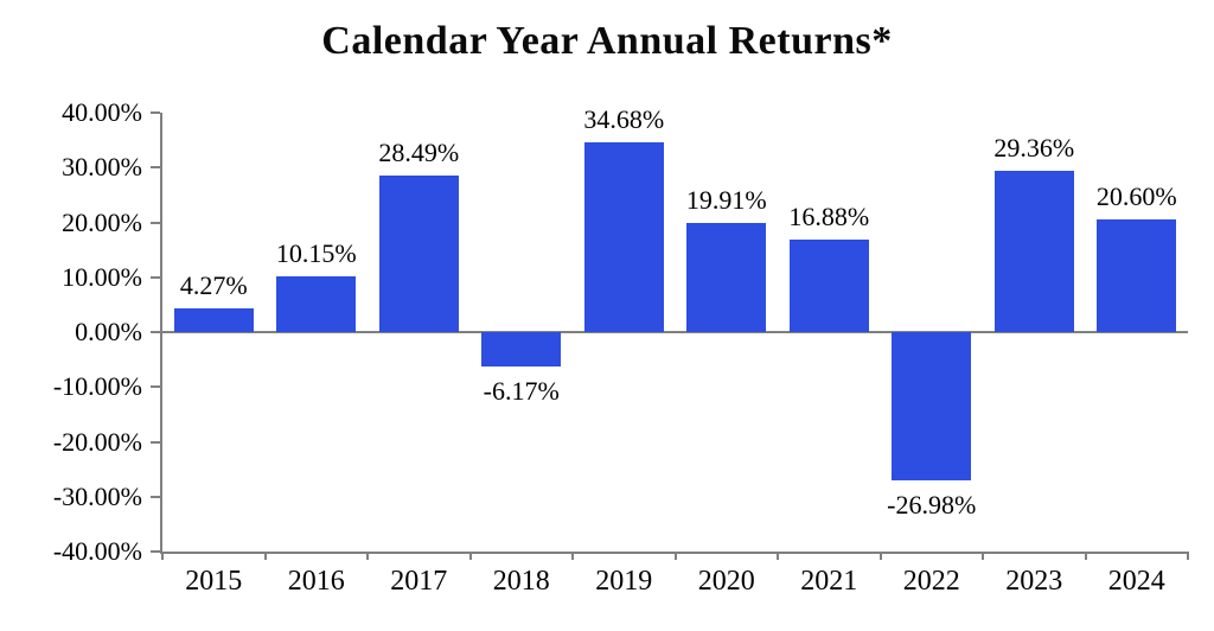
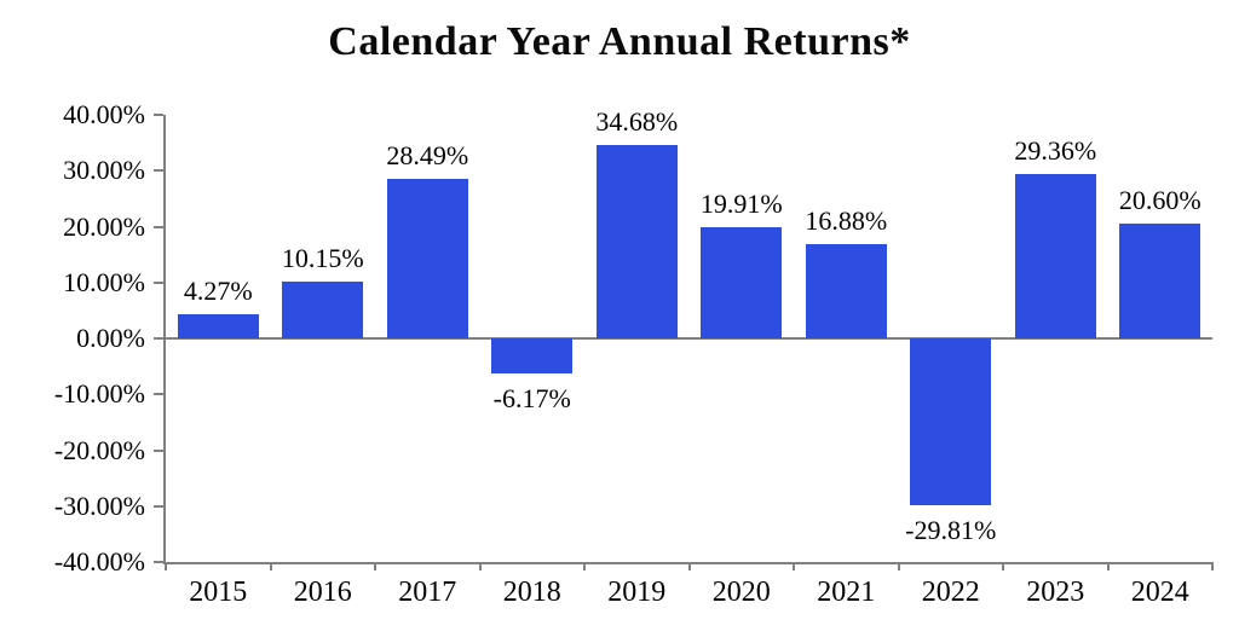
2022: -26.98% -> -29.81%
